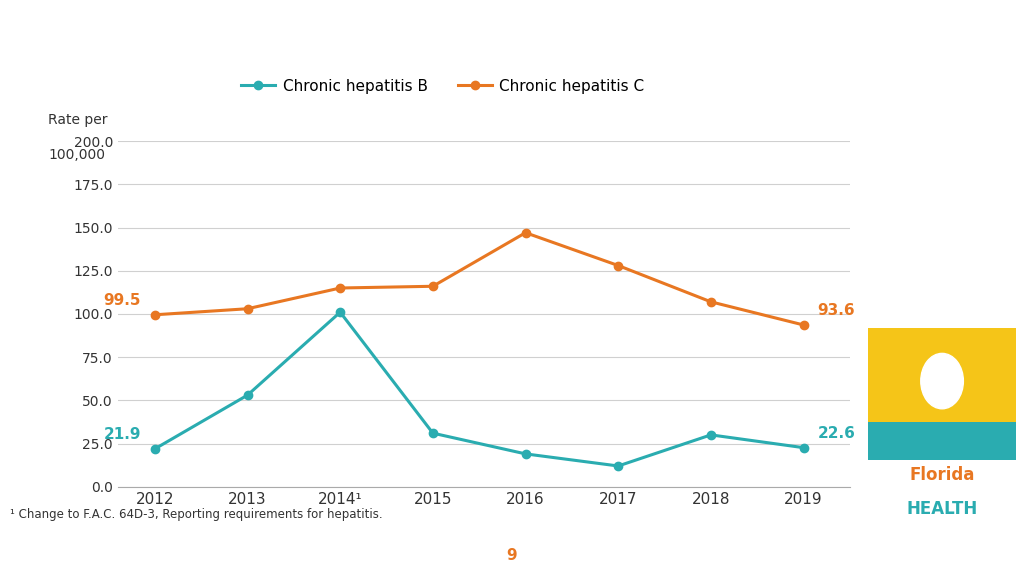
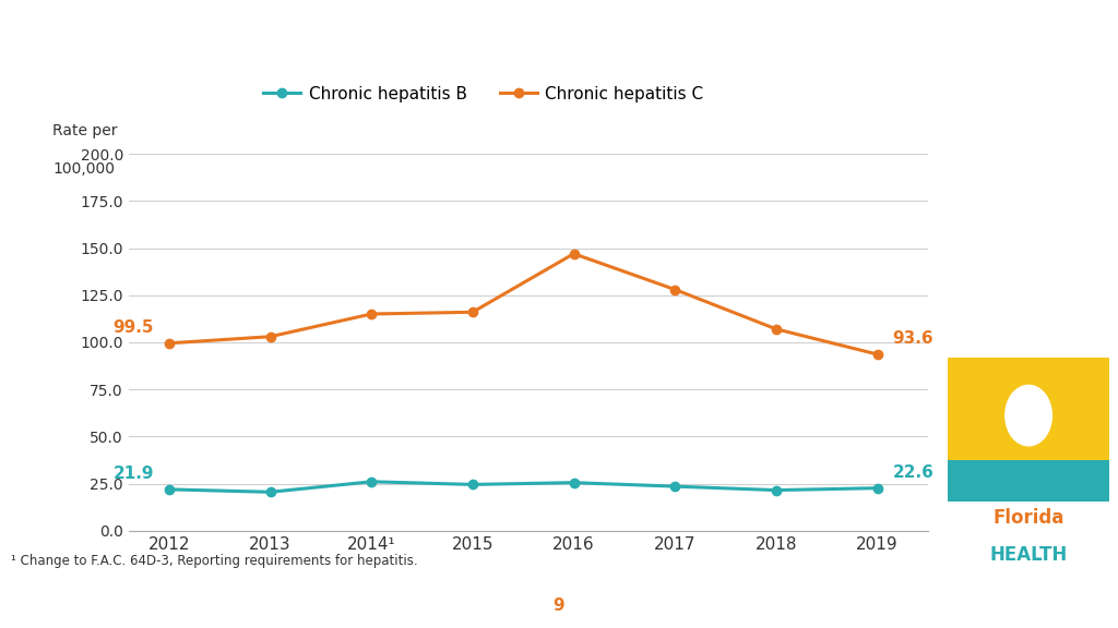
Chronic hepatitis B/2013: 53 -> 20
Chronic hepatitis B/2014¹: 101 -> 26
Chronic hepatitis B/2015: 31 -> 24
Chronic hepatitis B/2016: 19 -> 26
Chronic hepatitis B/2017: 12 -> 24
Chronic hepatitis B/2018: 30 -> 22
